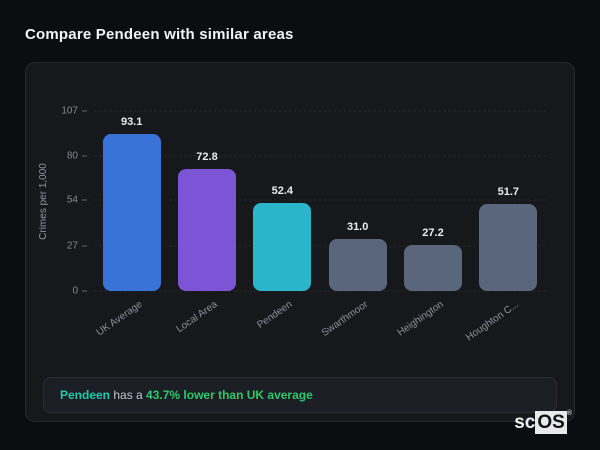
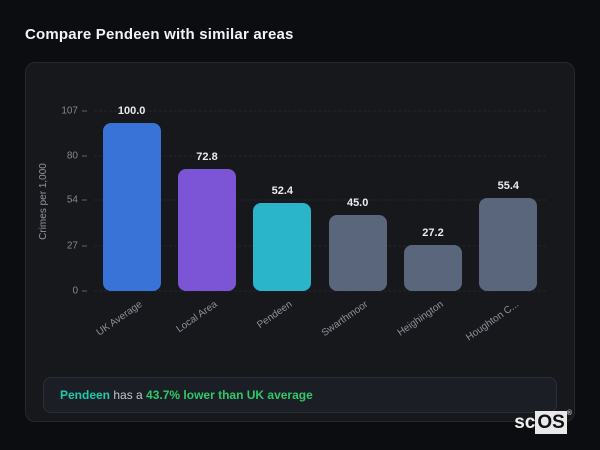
UK Average: 93.1 -> 100.0
Swarthmoor: 31.0 -> 45.0
Houghton C...: 51.7 -> 55.4
